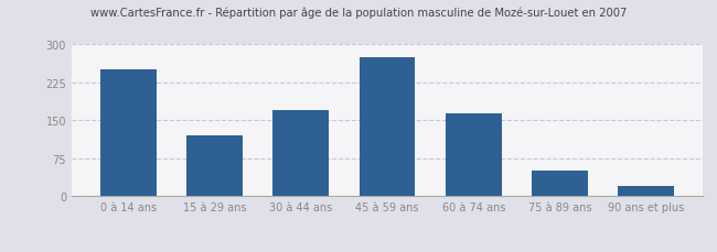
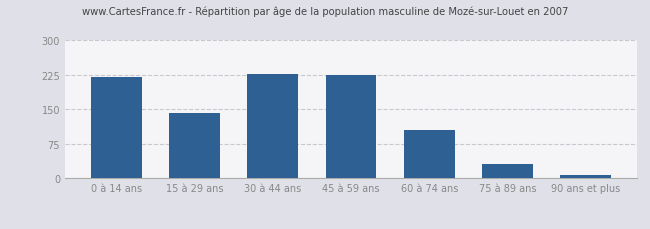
0 à 14 ans: 250 -> 220
15 à 29 ans: 120 -> 143
30 à 44 ans: 170 -> 228
45 à 59 ans: 275 -> 224
60 à 74 ans: 165 -> 105
75 à 89 ans: 50 -> 32
90 ans et plus: 20 -> 8
